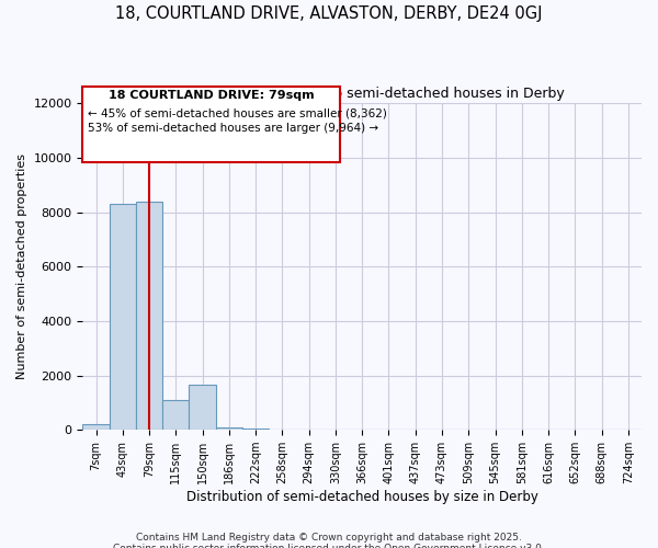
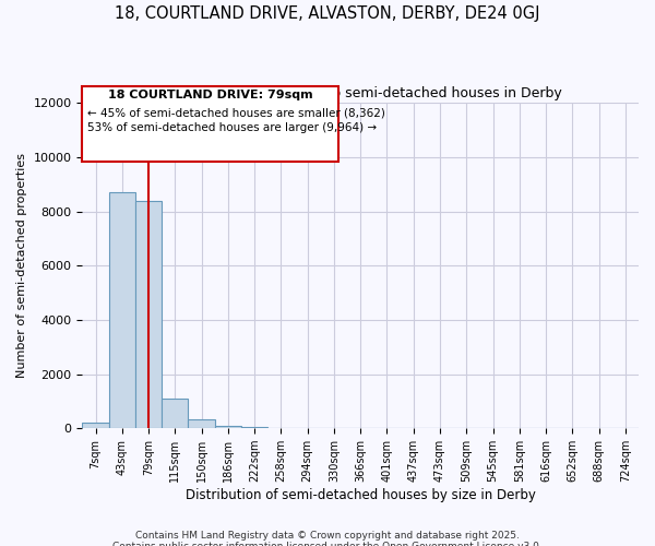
43sqm: 8300 -> 8700
150sqm: 1650 -> 350
